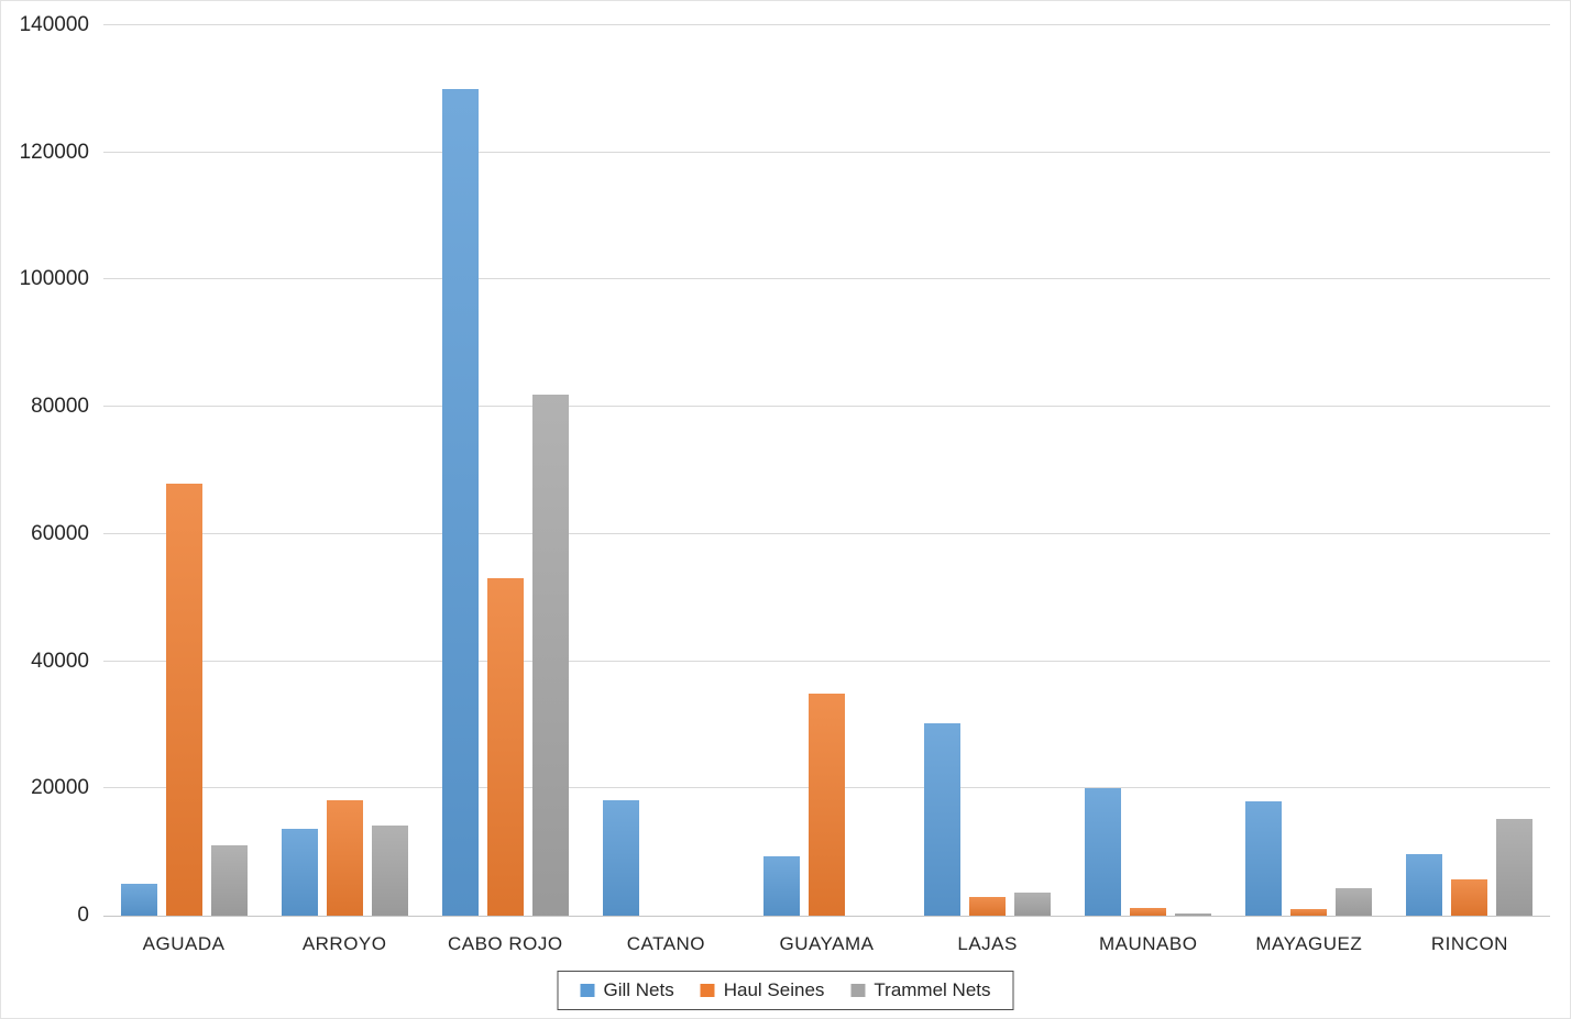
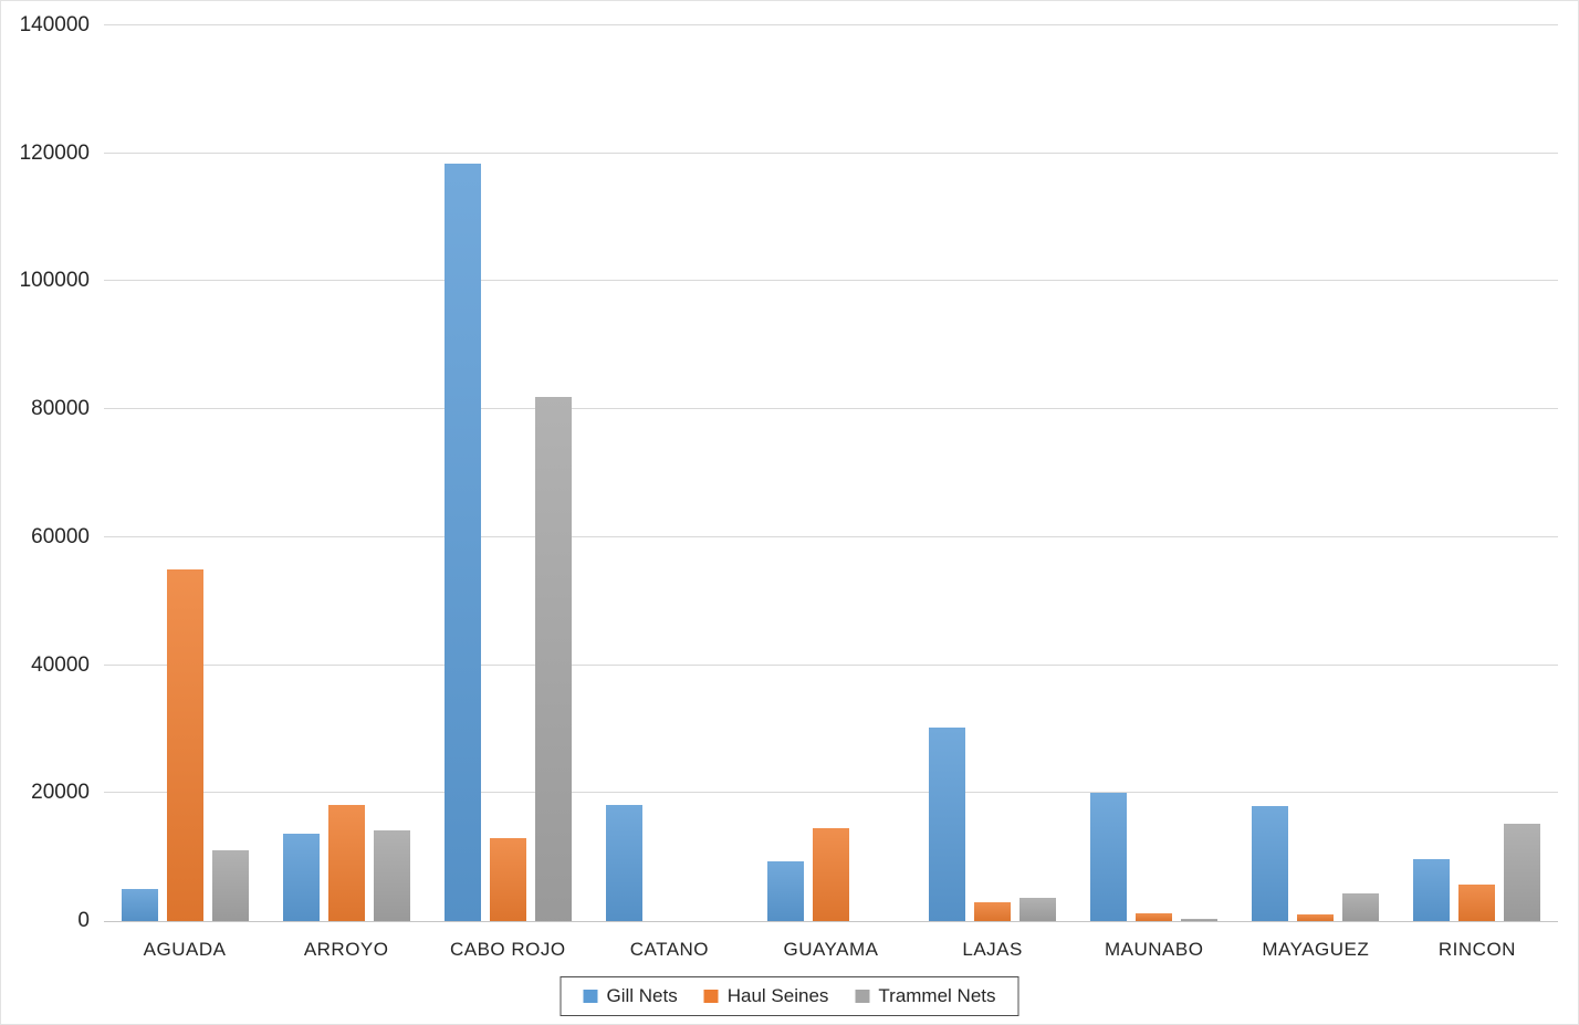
Haul Seines/AGUADA: 68000 -> 55000
Gill Nets/CABO ROJO: 130000 -> 118000
Haul Seines/CABO ROJO: 53000 -> 13000
Haul Seines/GUAYAMA: 35000 -> 15000
